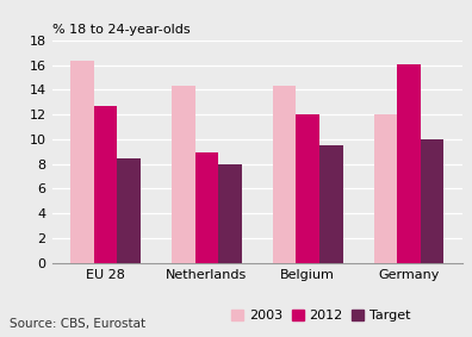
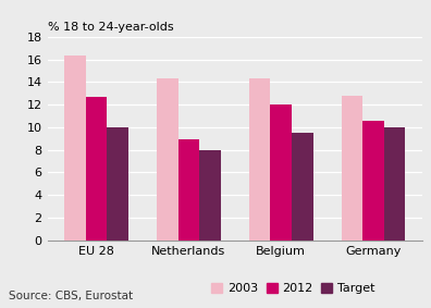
Target/EU 28: 8.5 -> 10.0
2003/Germany: 12.0 -> 12.8
2012/Germany: 16.1 -> 10.6
